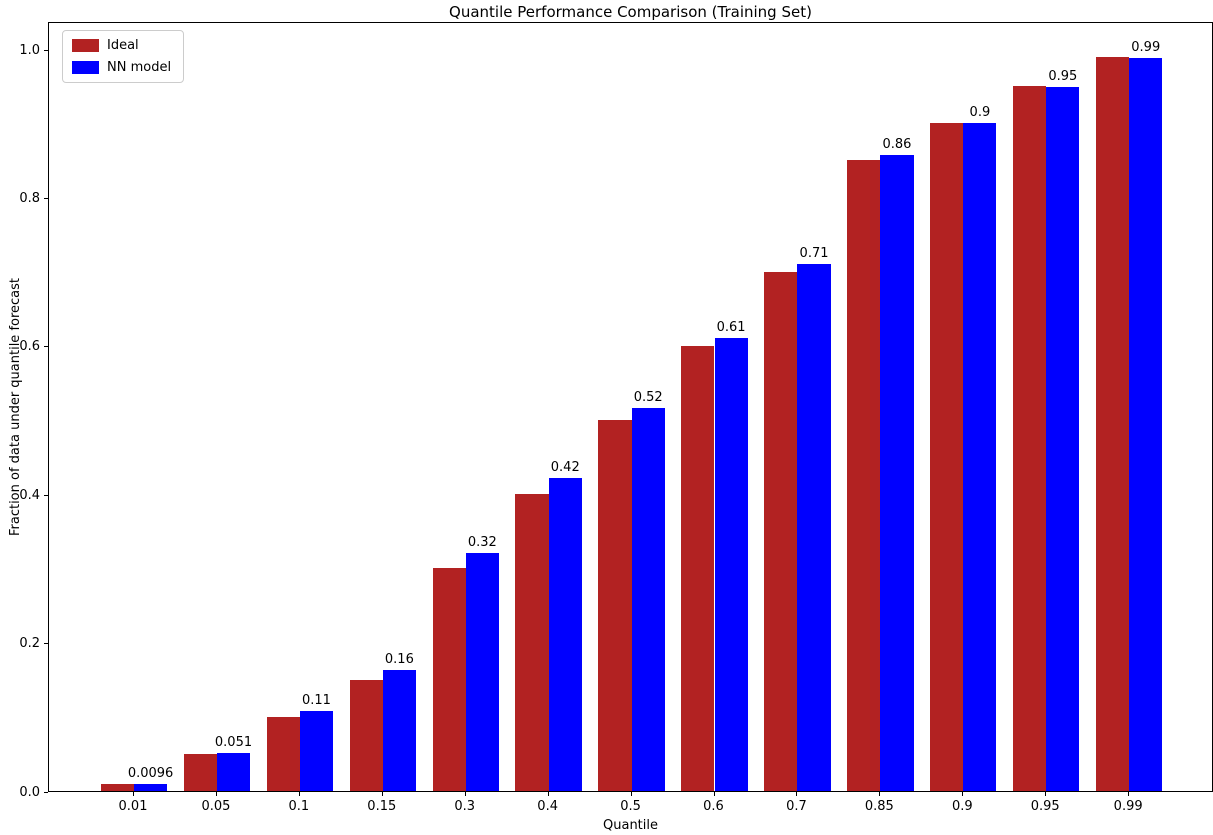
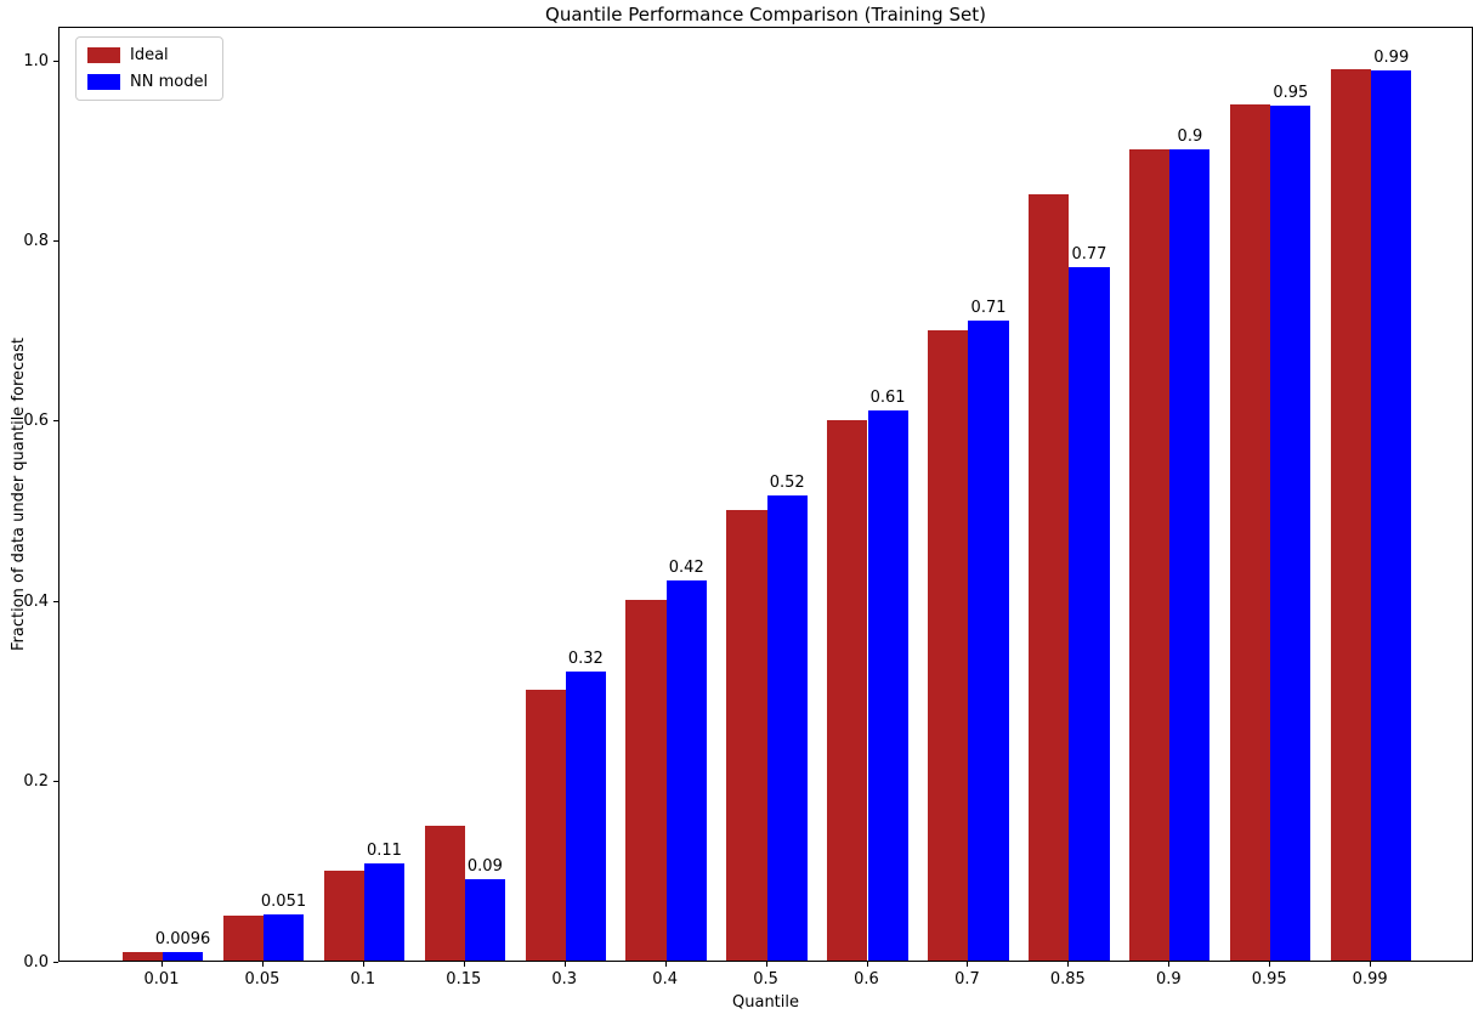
NN model/0.15: 0.16 -> 0.09
NN model/0.85: 0.86 -> 0.77
